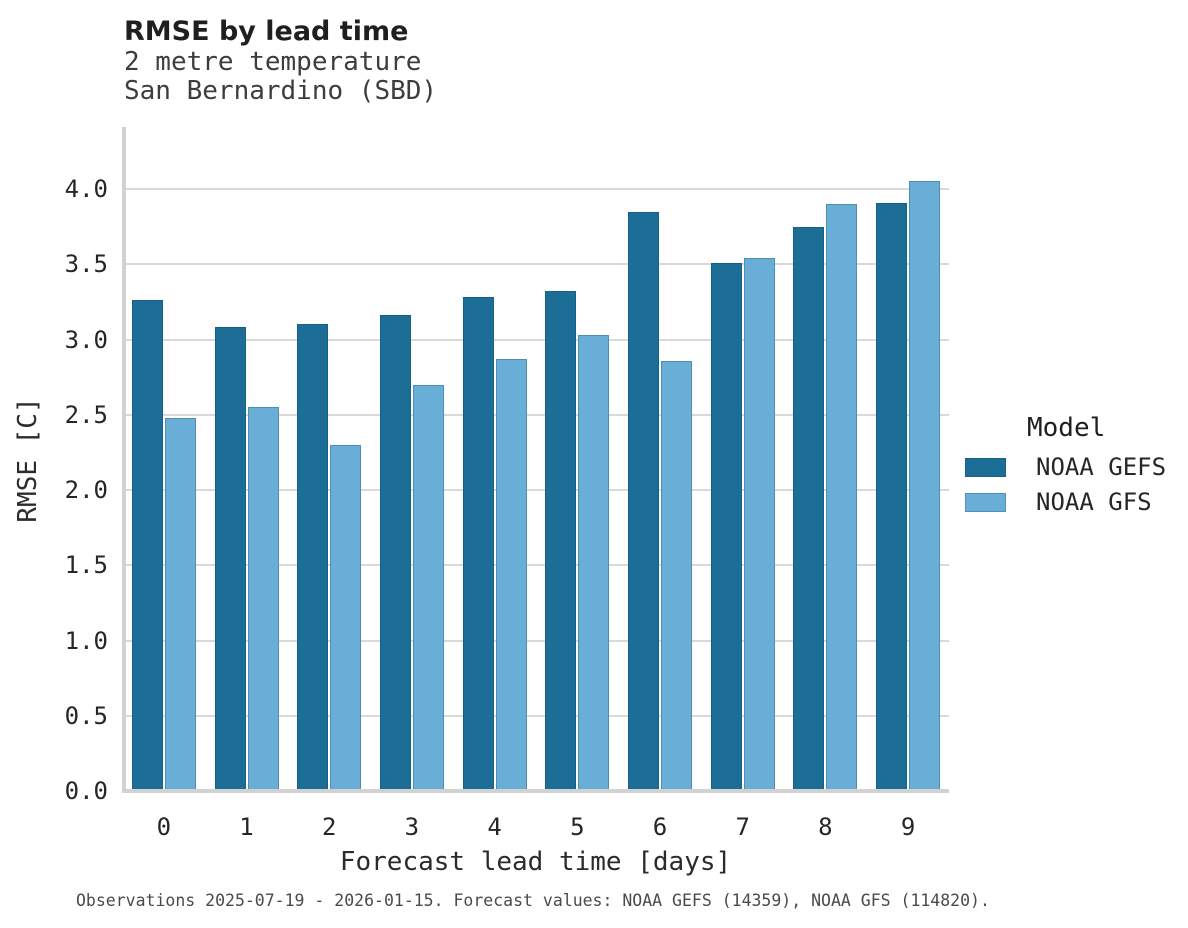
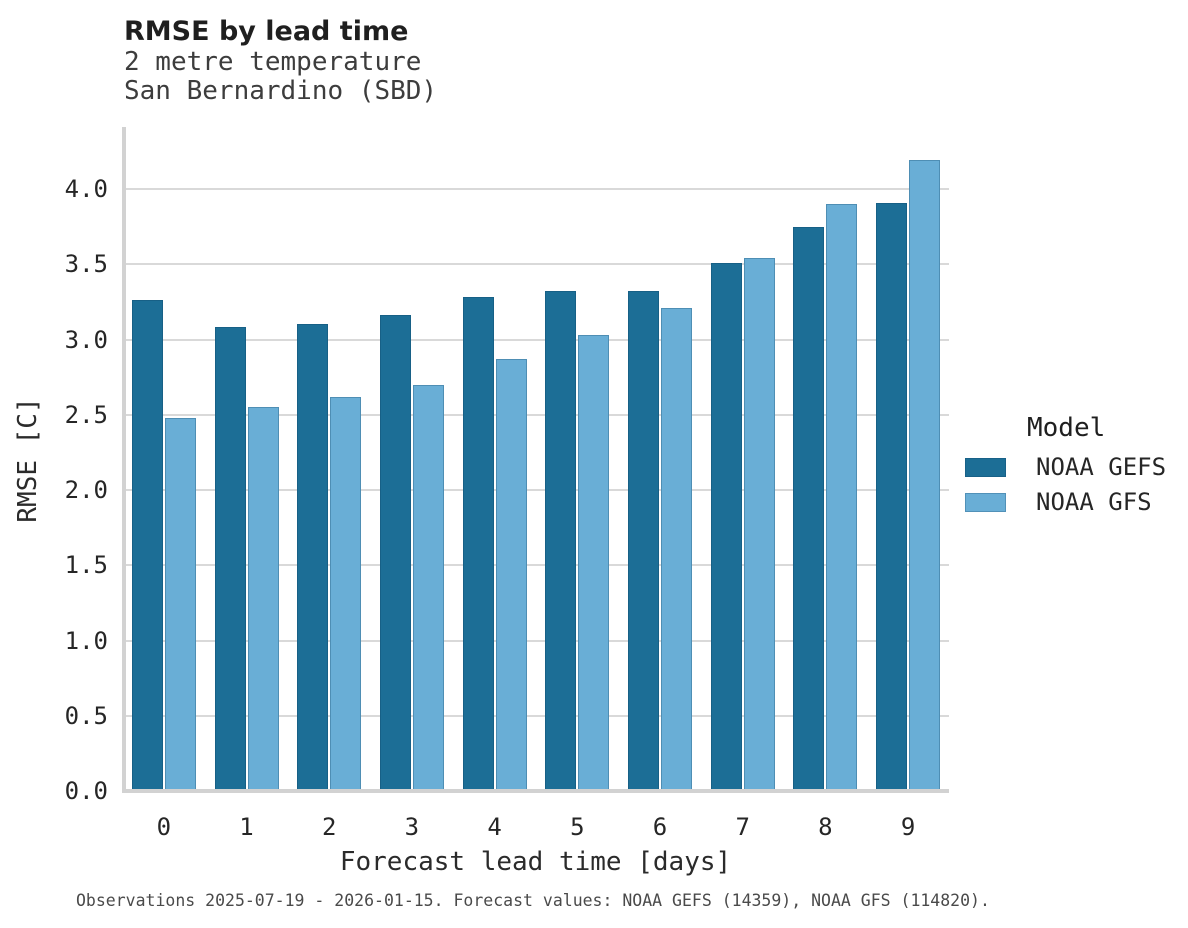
NOAA GFS/2: 2.30 -> 2.62
NOAA GEFS/6: 3.85 -> 3.32
NOAA GFS/6: 2.86 -> 3.21
NOAA GFS/9: 4.05 -> 4.19
